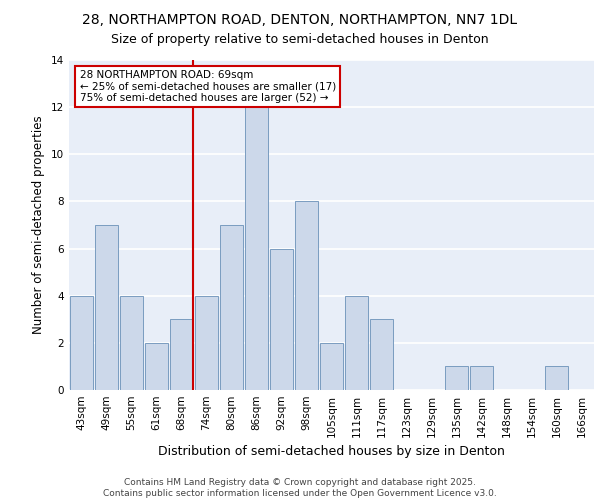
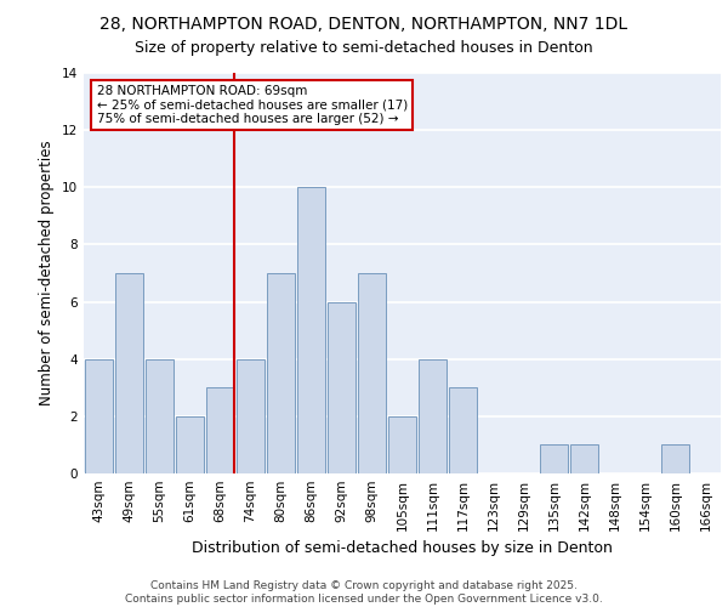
86sqm: 12 -> 10
98sqm: 8 -> 7
